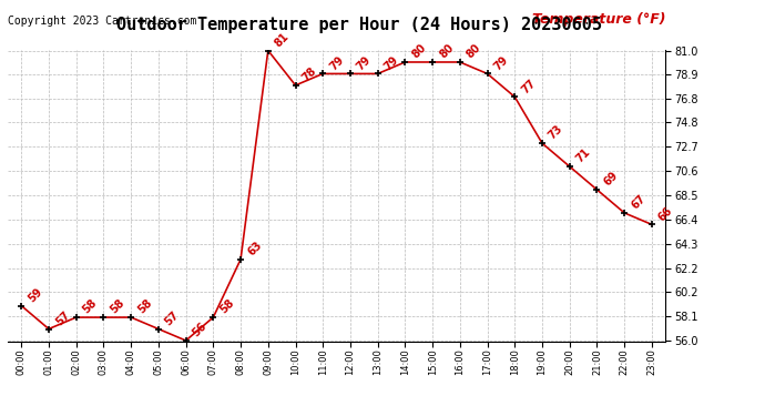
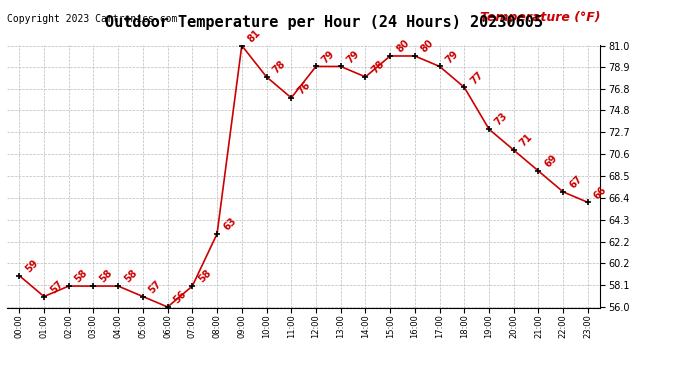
11:00: 79 -> 76
14:00: 80 -> 78
